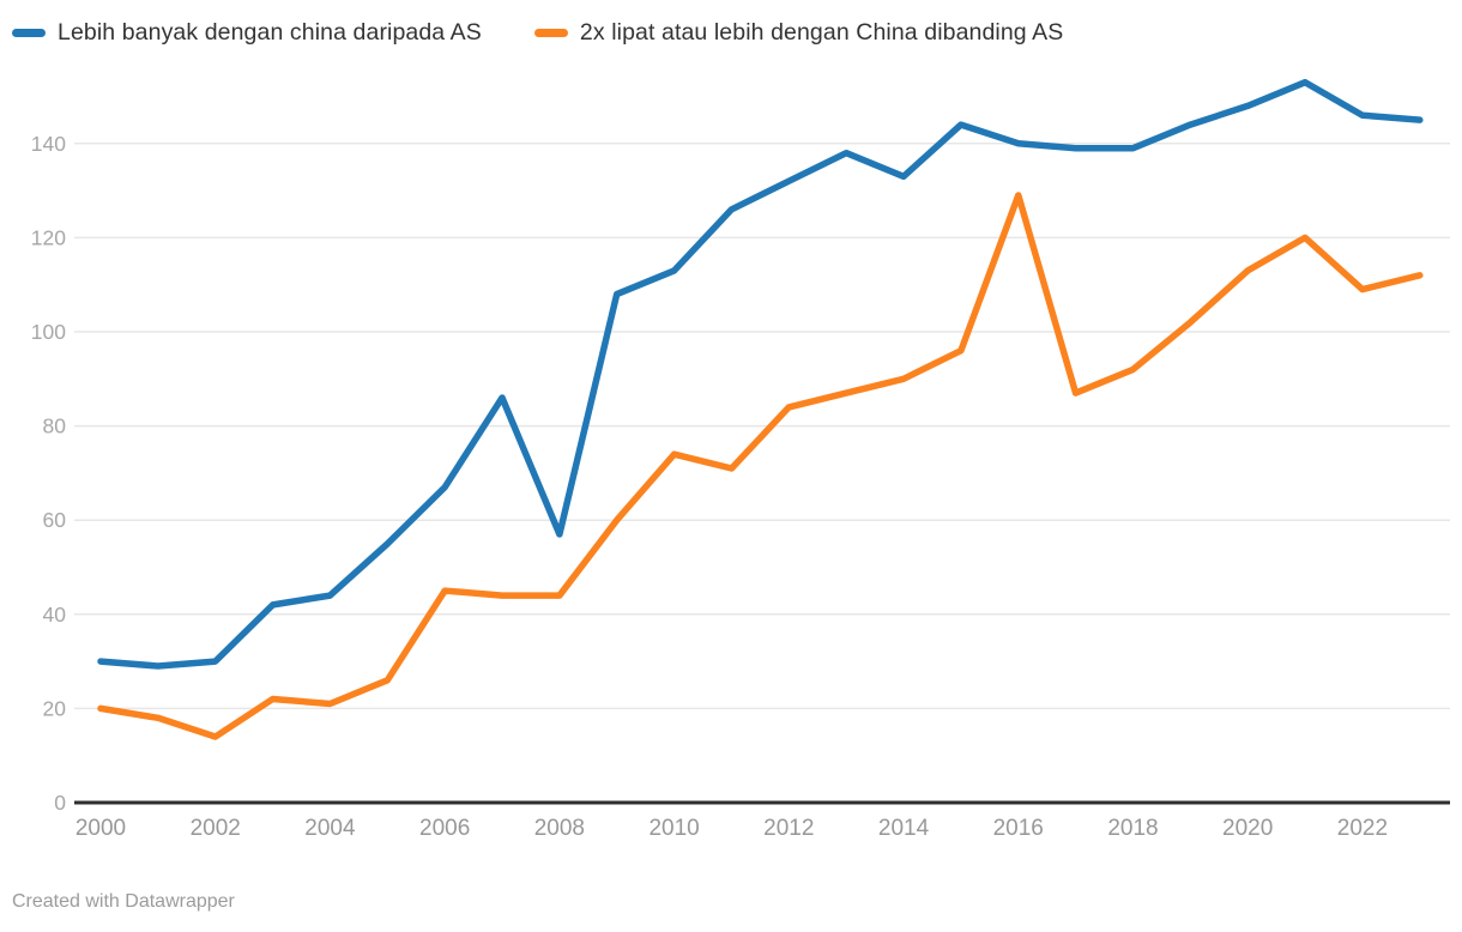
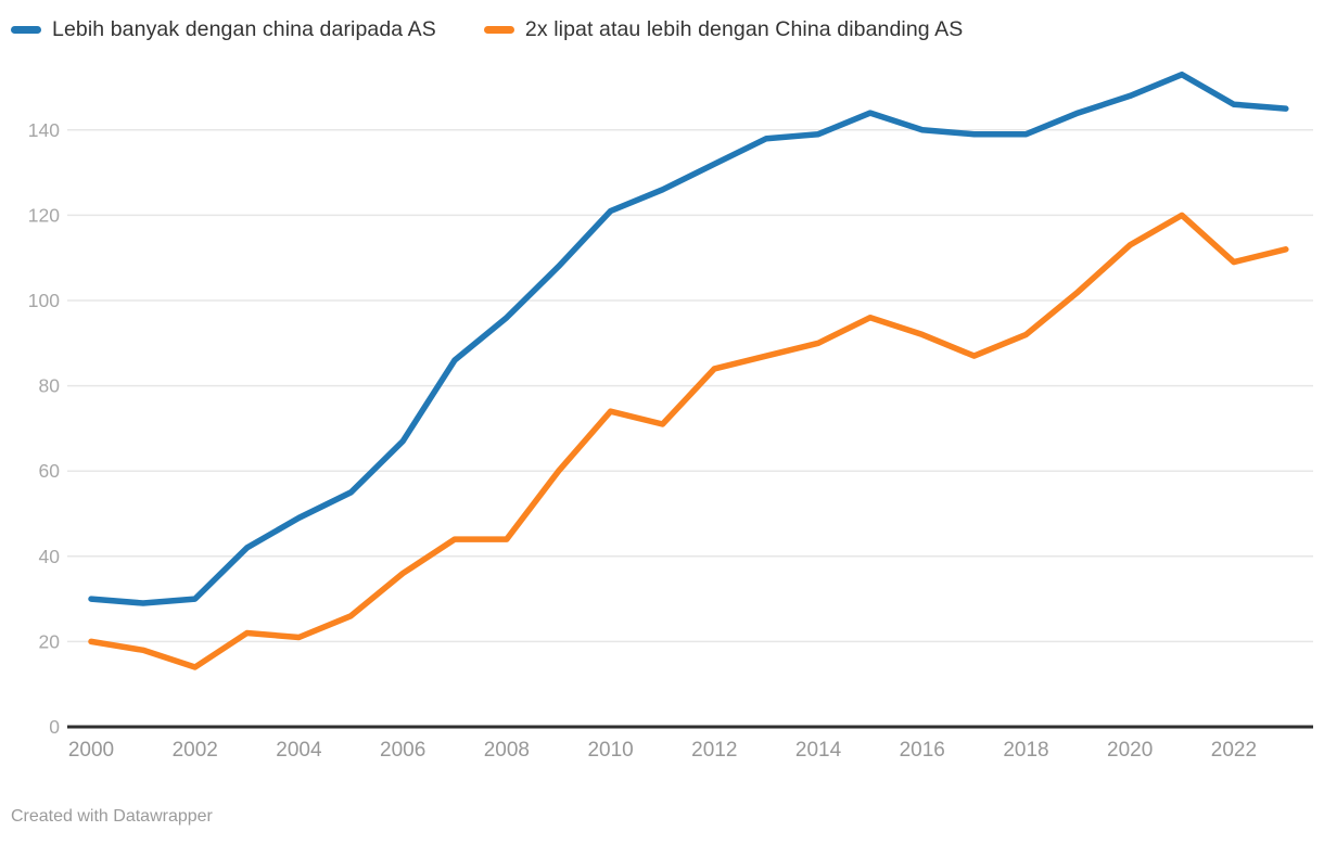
Lebih banyak dengan china daripada AS/2004: 44 -> 49
2x lipat atau lebih dengan China dibanding AS/2006: 45 -> 36
Lebih banyak dengan china daripada AS/2008: 57 -> 96
Lebih banyak dengan china daripada AS/2010: 113 -> 121
Lebih banyak dengan china daripada AS/2014: 133 -> 139
2x lipat atau lebih dengan China dibanding AS/2016: 129 -> 92
